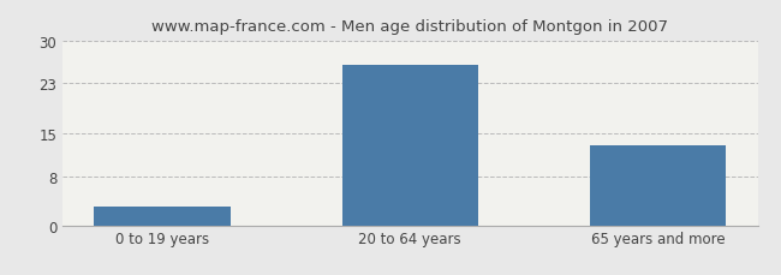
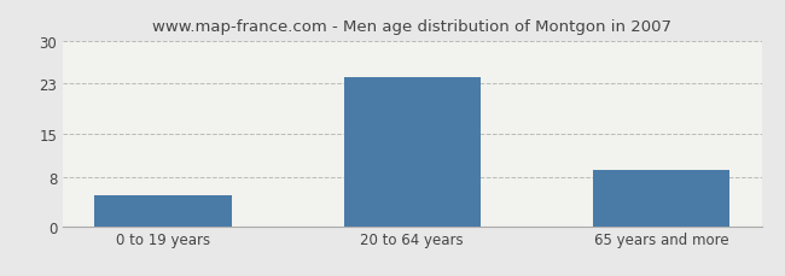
0 to 19 years: 3 -> 5
20 to 64 years: 26 -> 24
65 years and more: 13 -> 9
